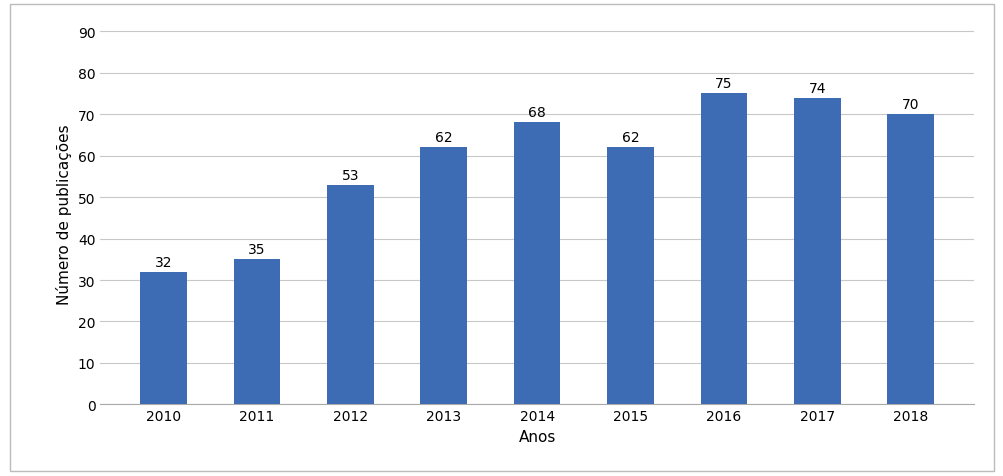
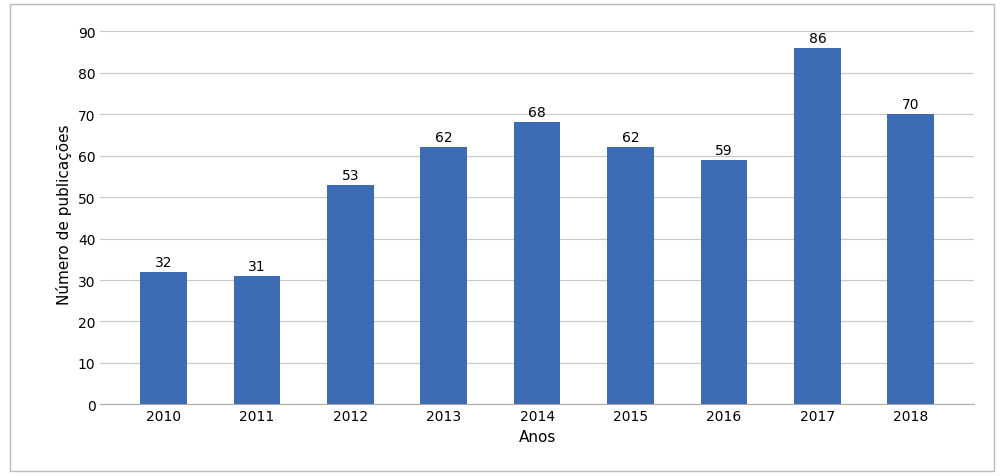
2011: 35 -> 31
2016: 75 -> 59
2017: 74 -> 86
